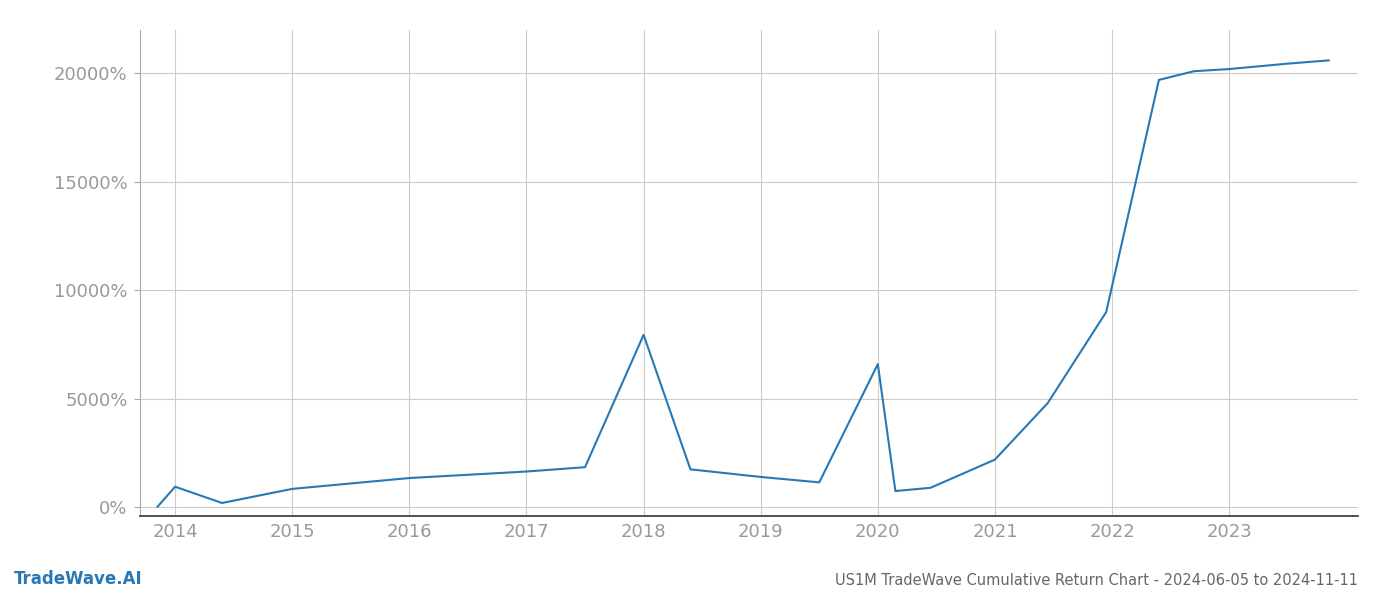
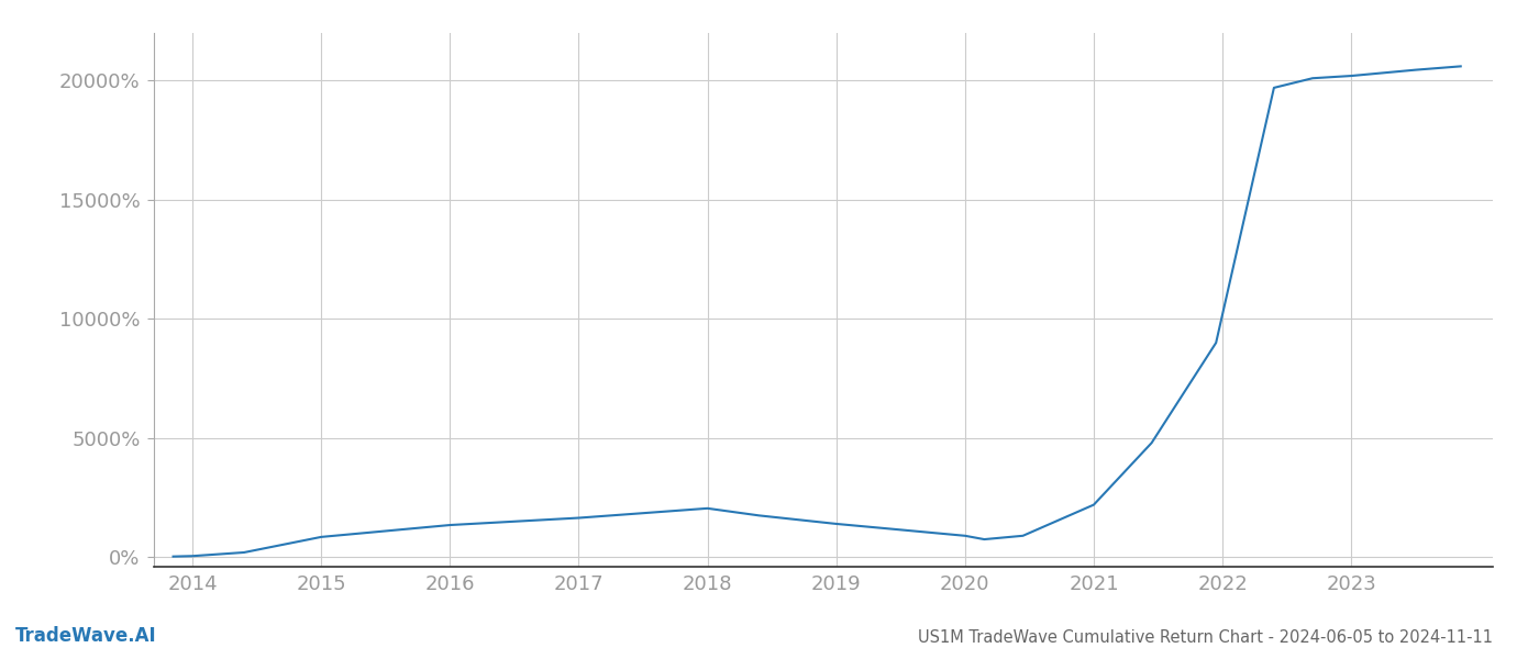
2014: 950% -> 50%
2018: 7950% -> 2050%
2020: 6600% -> 900%
